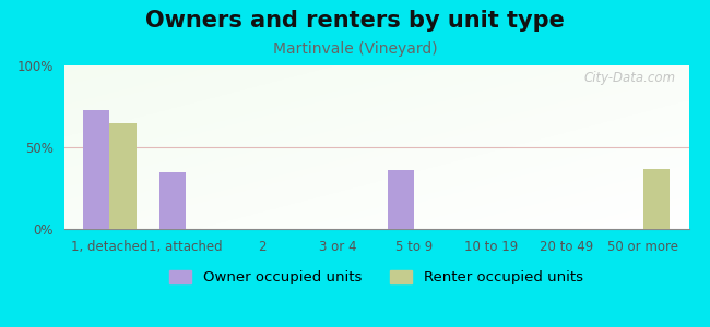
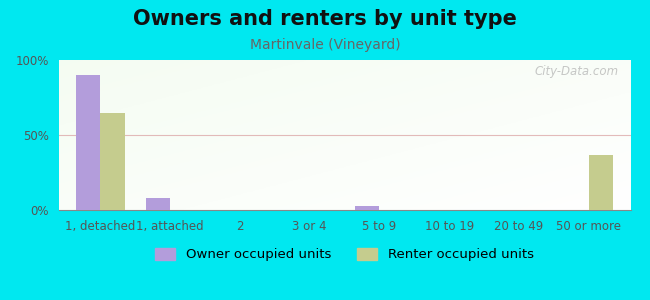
Owner occupied units/1, detached: 73% -> 90%
Owner occupied units/1, attached: 35% -> 8%
Owner occupied units/5 to 9: 36% -> 3%
